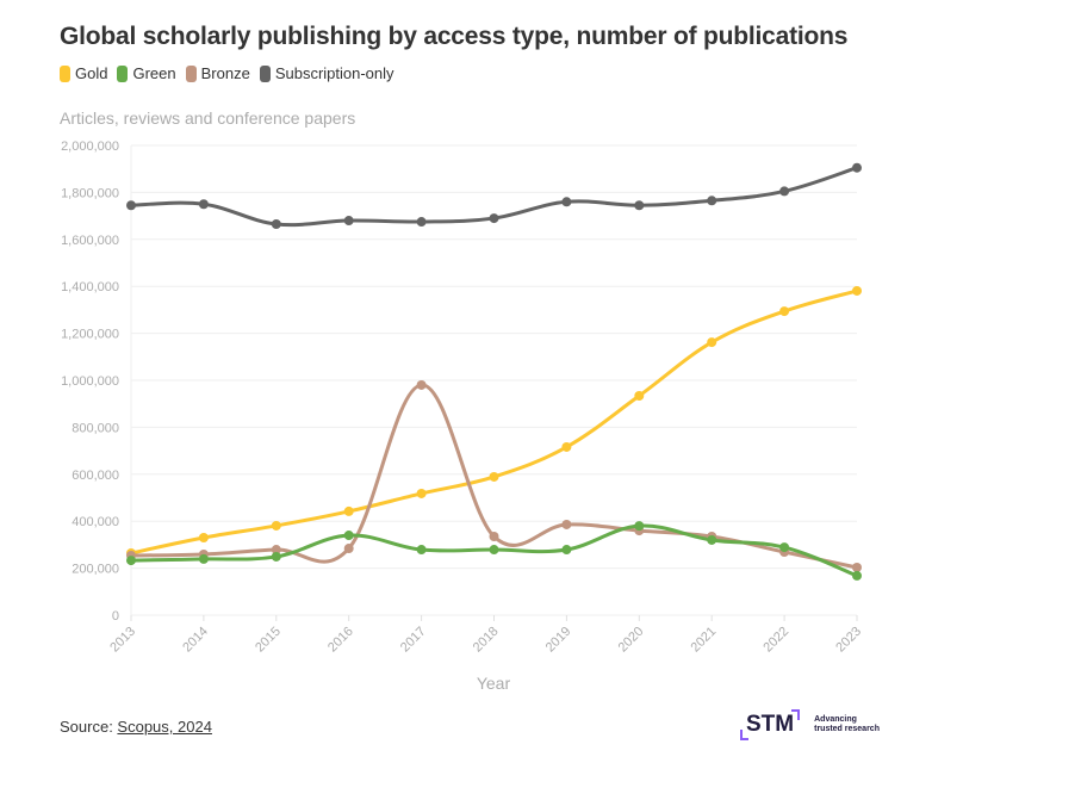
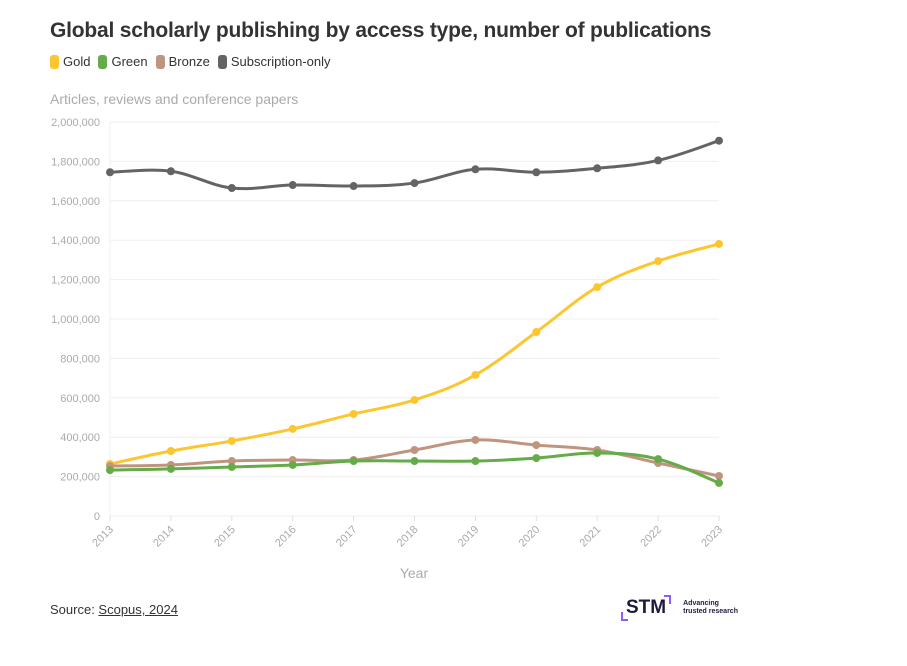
Green/2016: 340000 -> 260000
Bronze/2017: 980000 -> 280000
Green/2020: 380000 -> 290000
